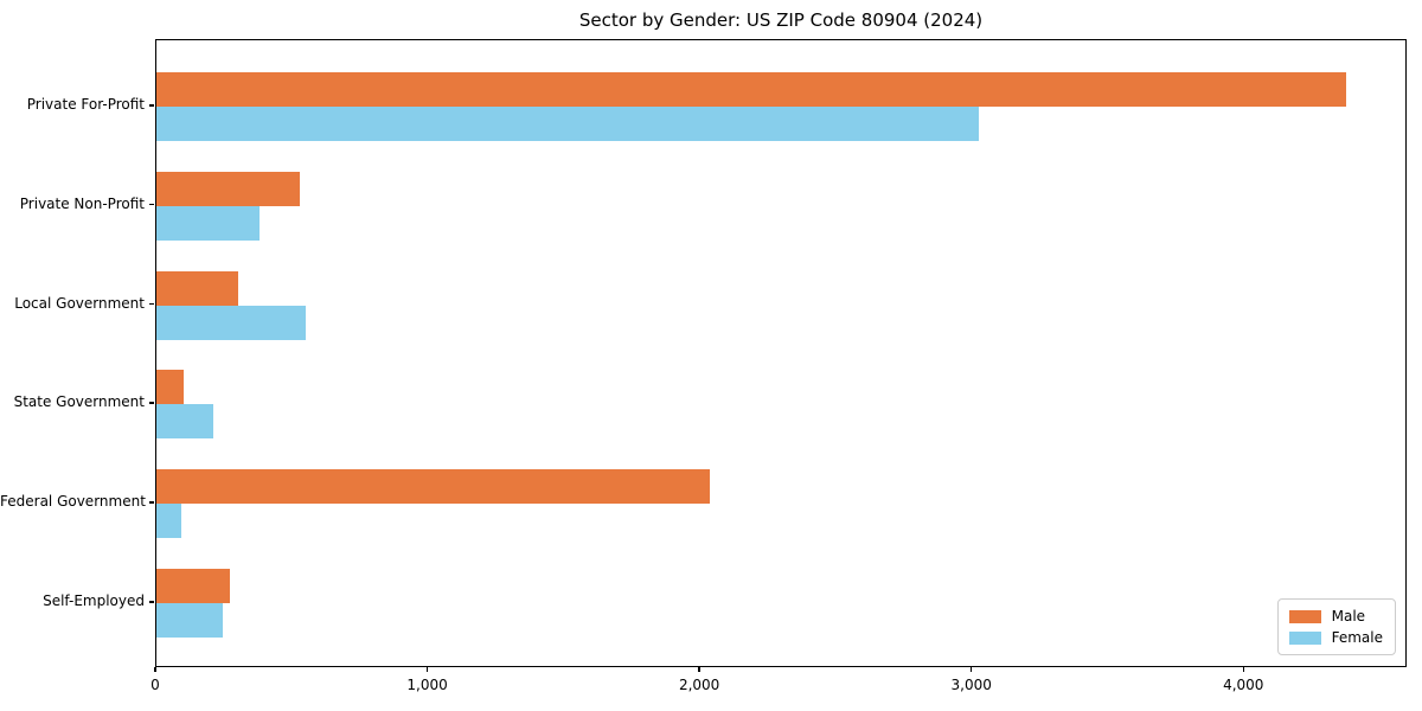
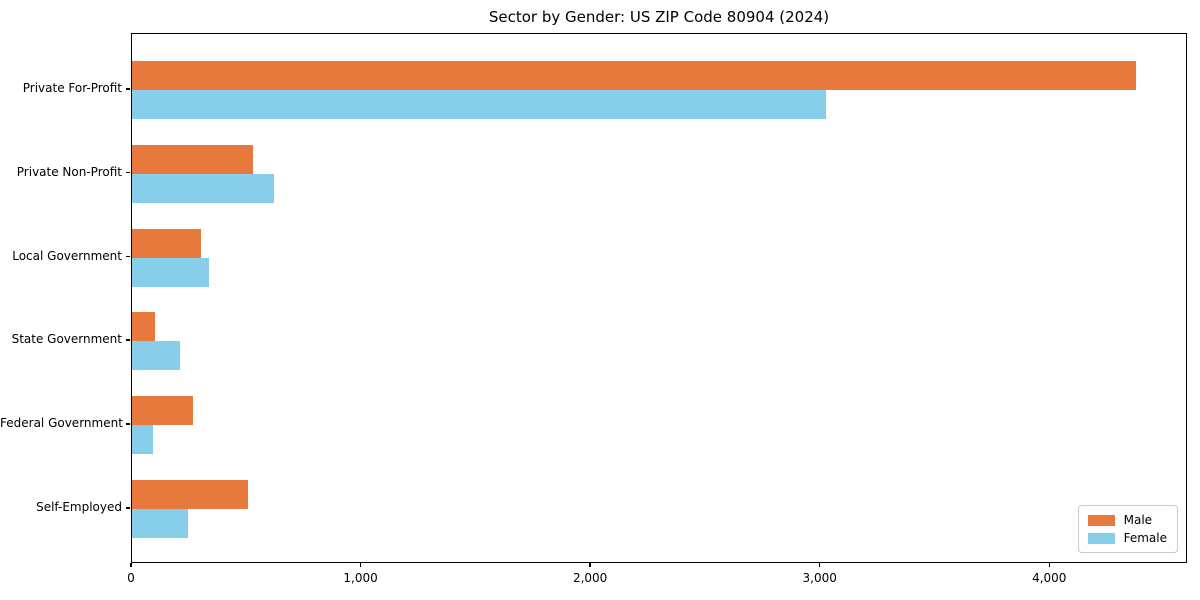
Female/Private Non-Profit: 380 -> 620
Female/Local Government: 550 -> 340
Male/Federal Government: 2040 -> 260
Male/Self-Employed: 270 -> 500
